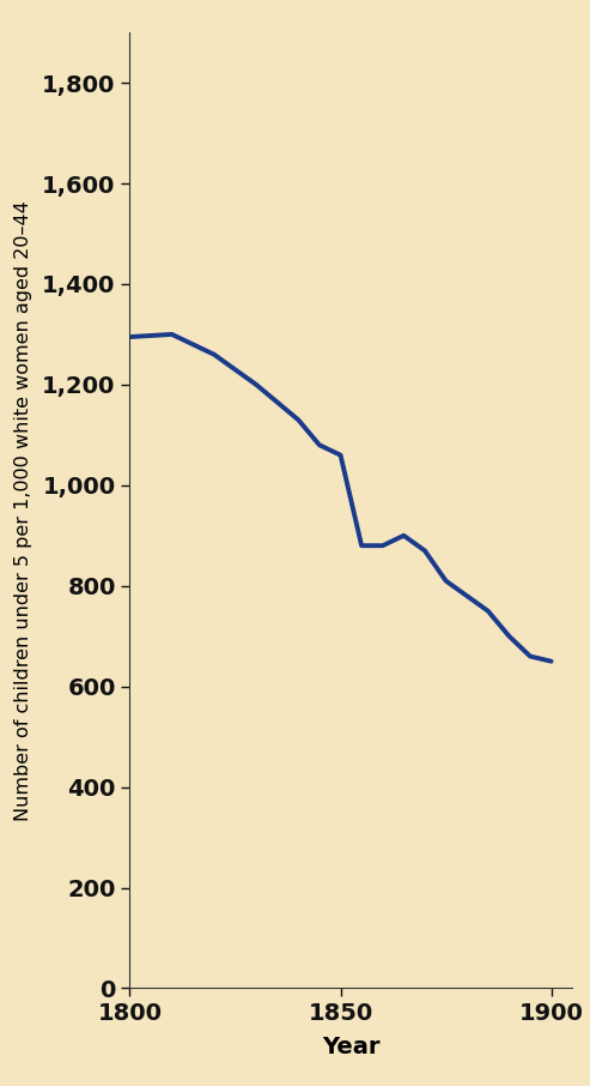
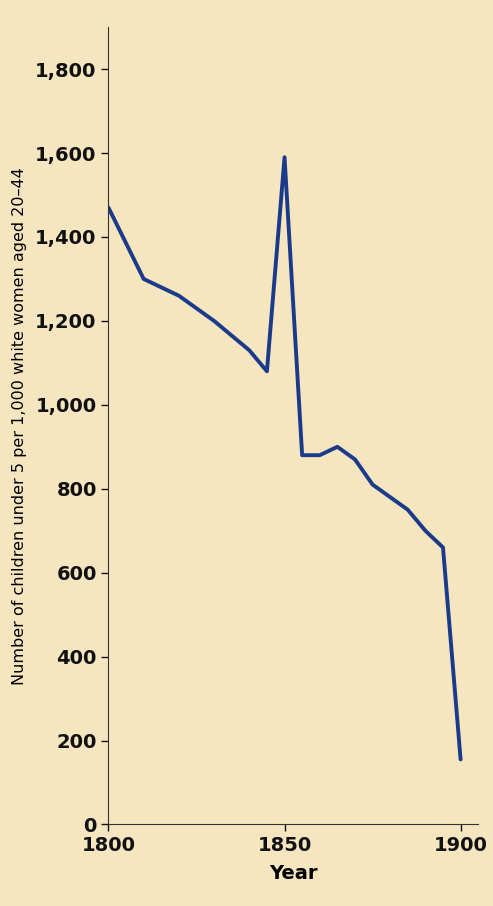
1800: 1,295 -> 1,470
1850: 1,060 -> 1,590
1900: 650 -> 155
